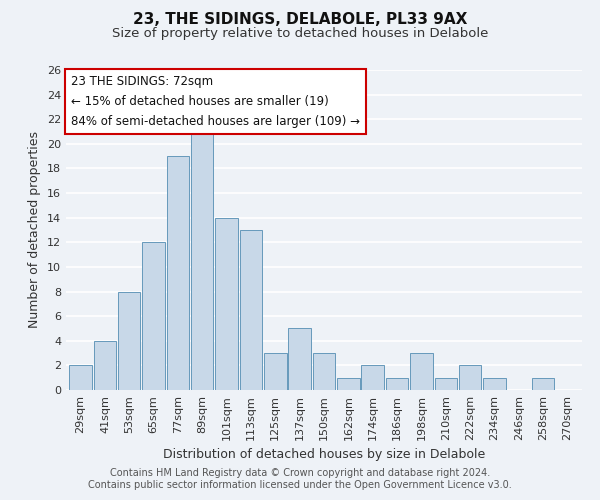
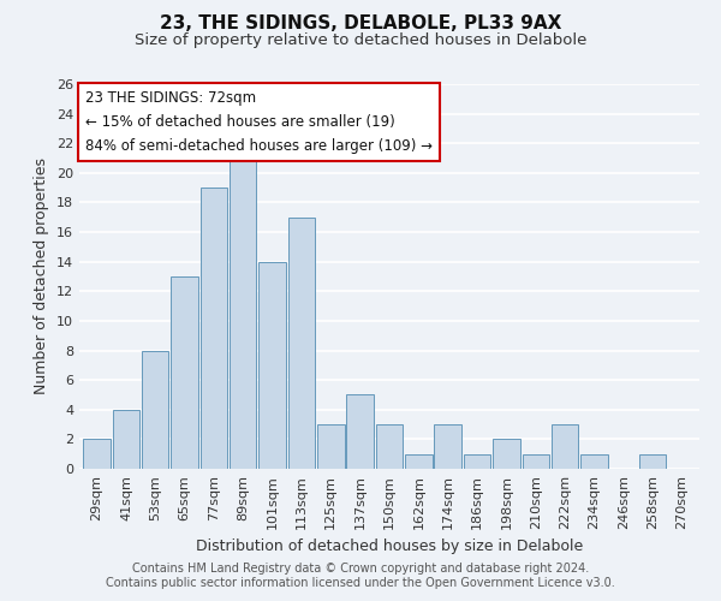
65sqm: 12 -> 13
113sqm: 13 -> 17
174sqm: 2 -> 3
198sqm: 3 -> 2
222sqm: 2 -> 3
